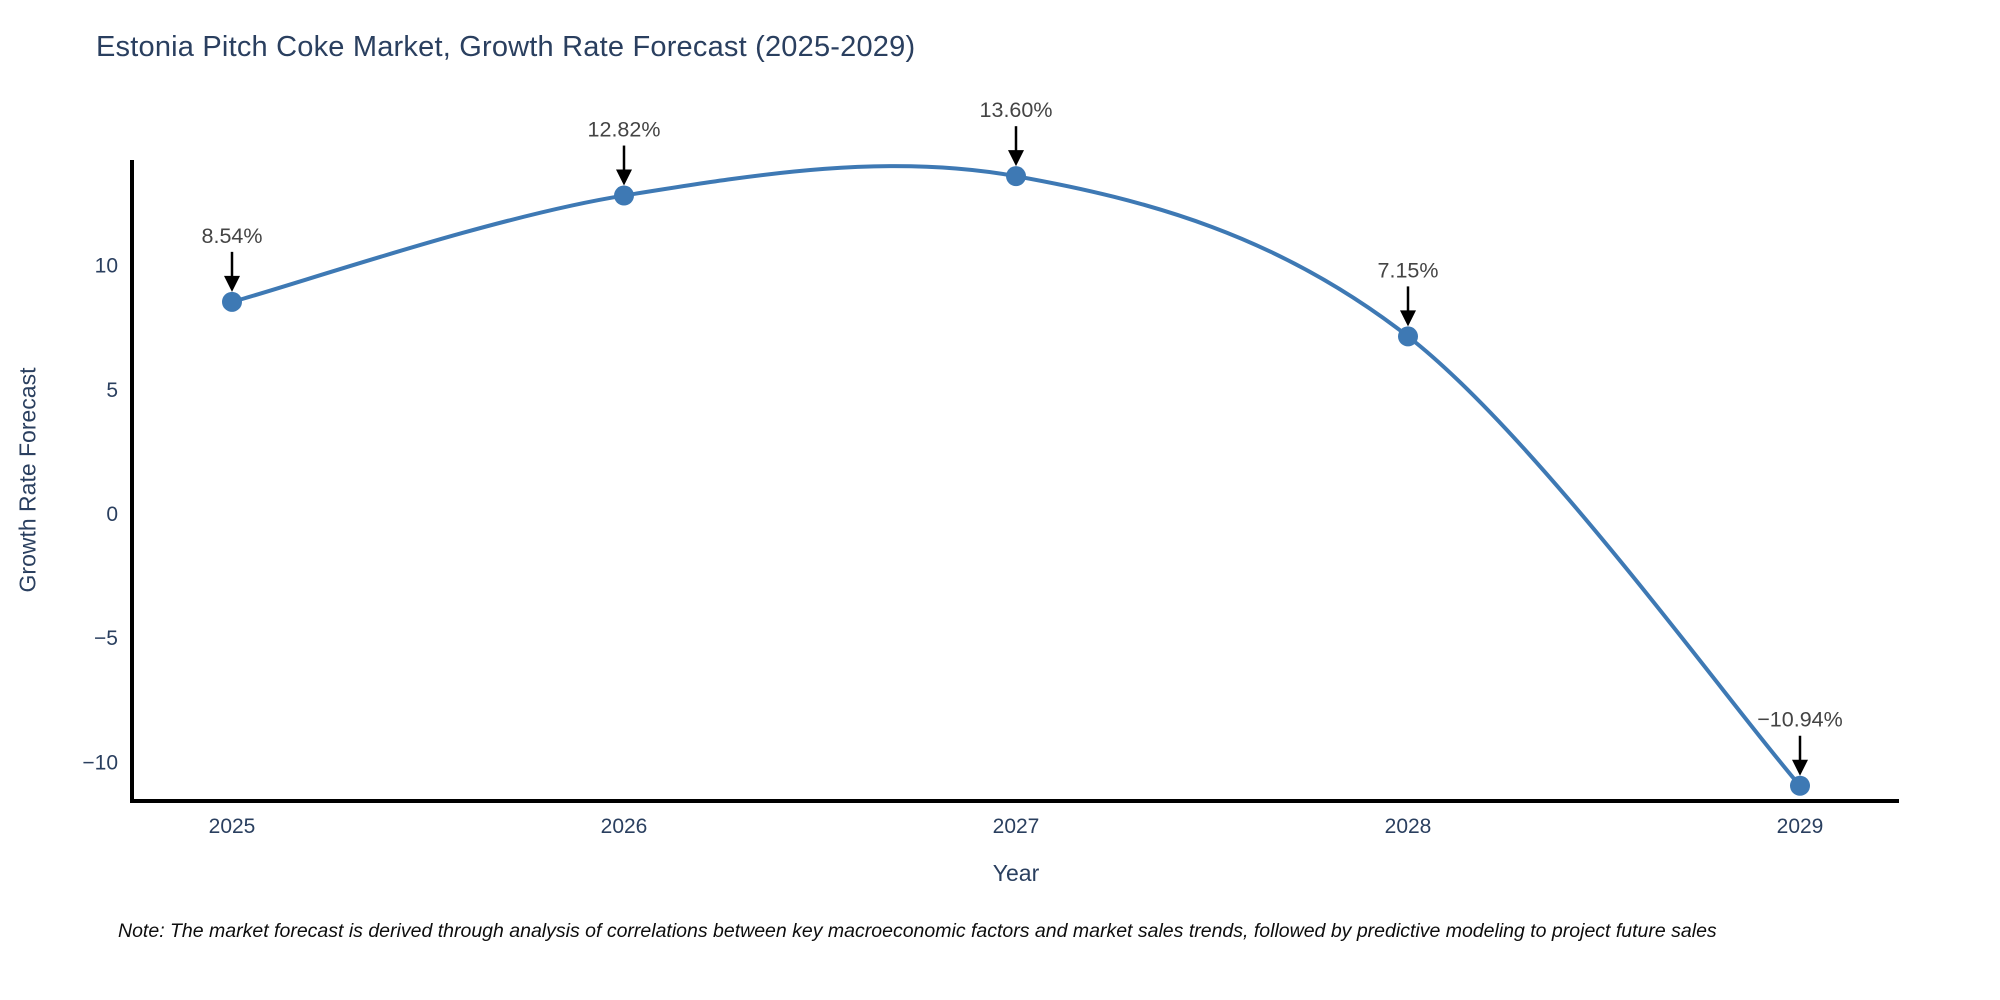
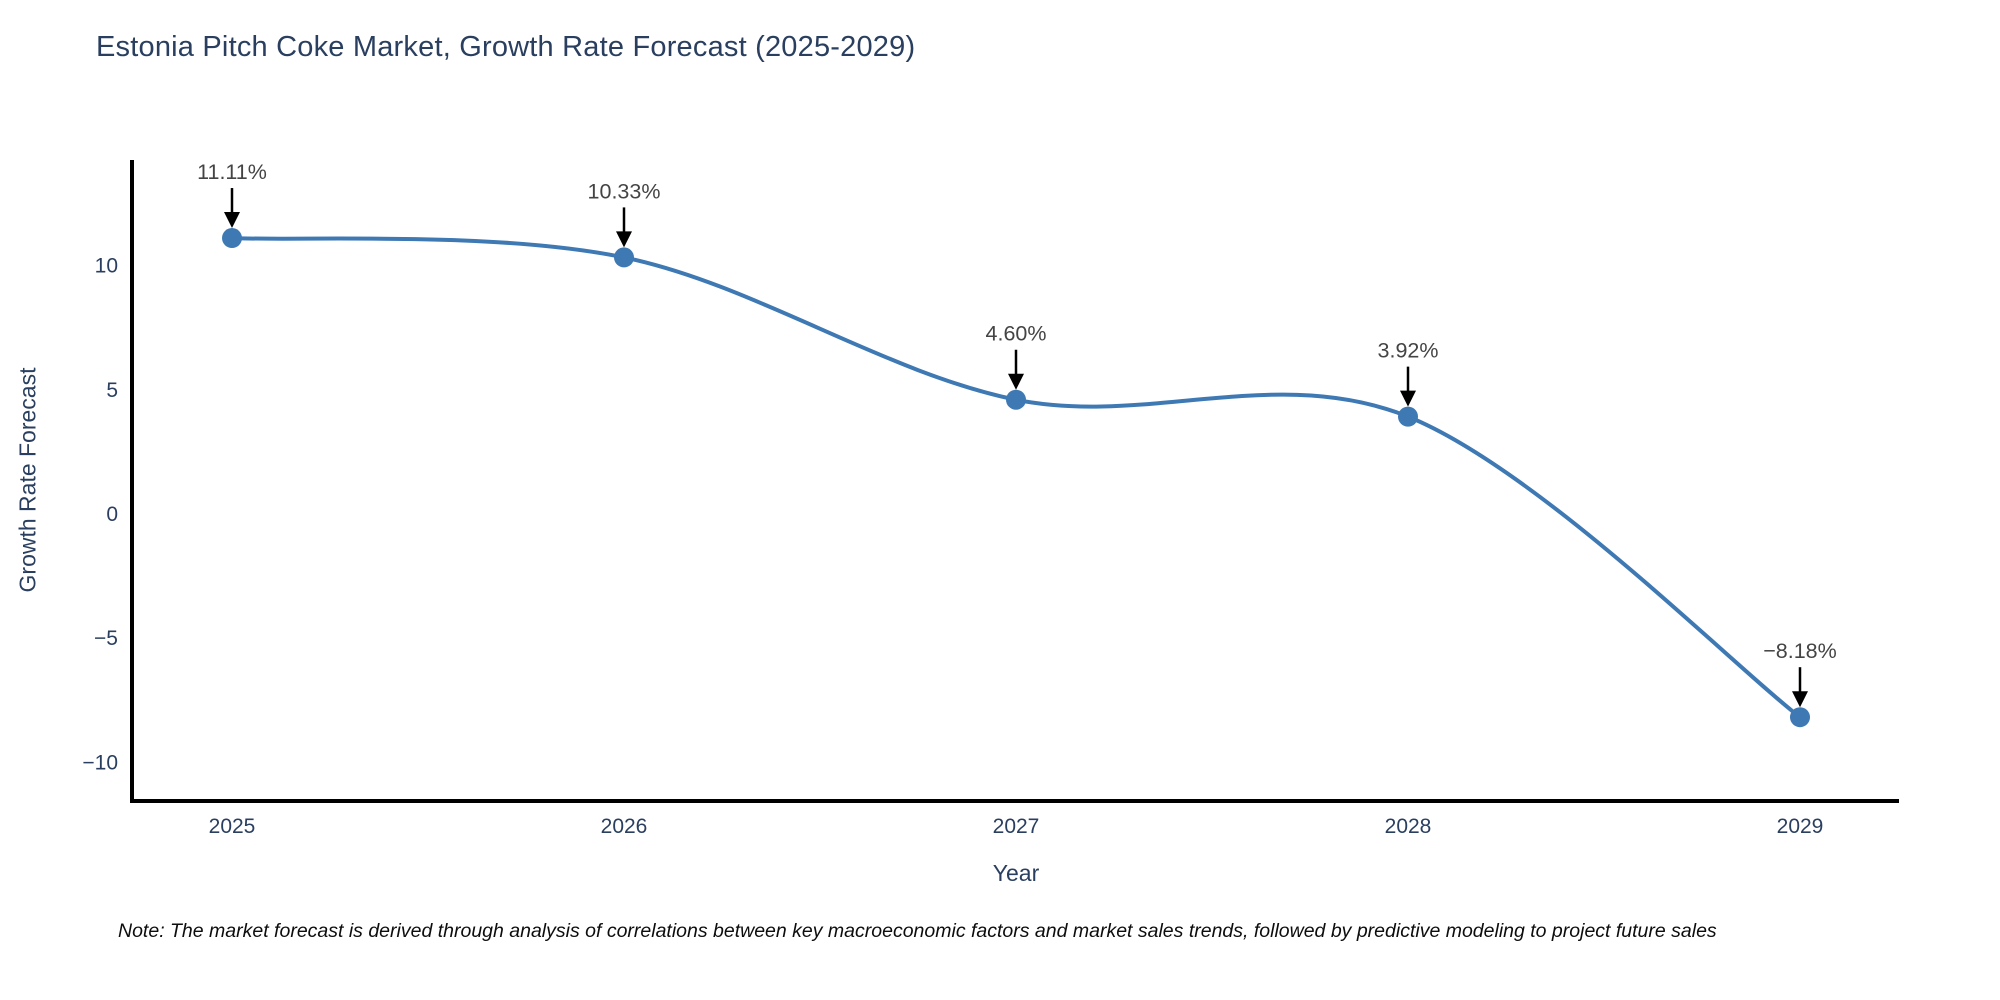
2025: 8.54% -> 11.11%
2026: 12.82% -> 10.33%
2027: 13.60% -> 4.60%
2028: 7.15% -> 3.92%
2029: −10.94% -> −8.18%
